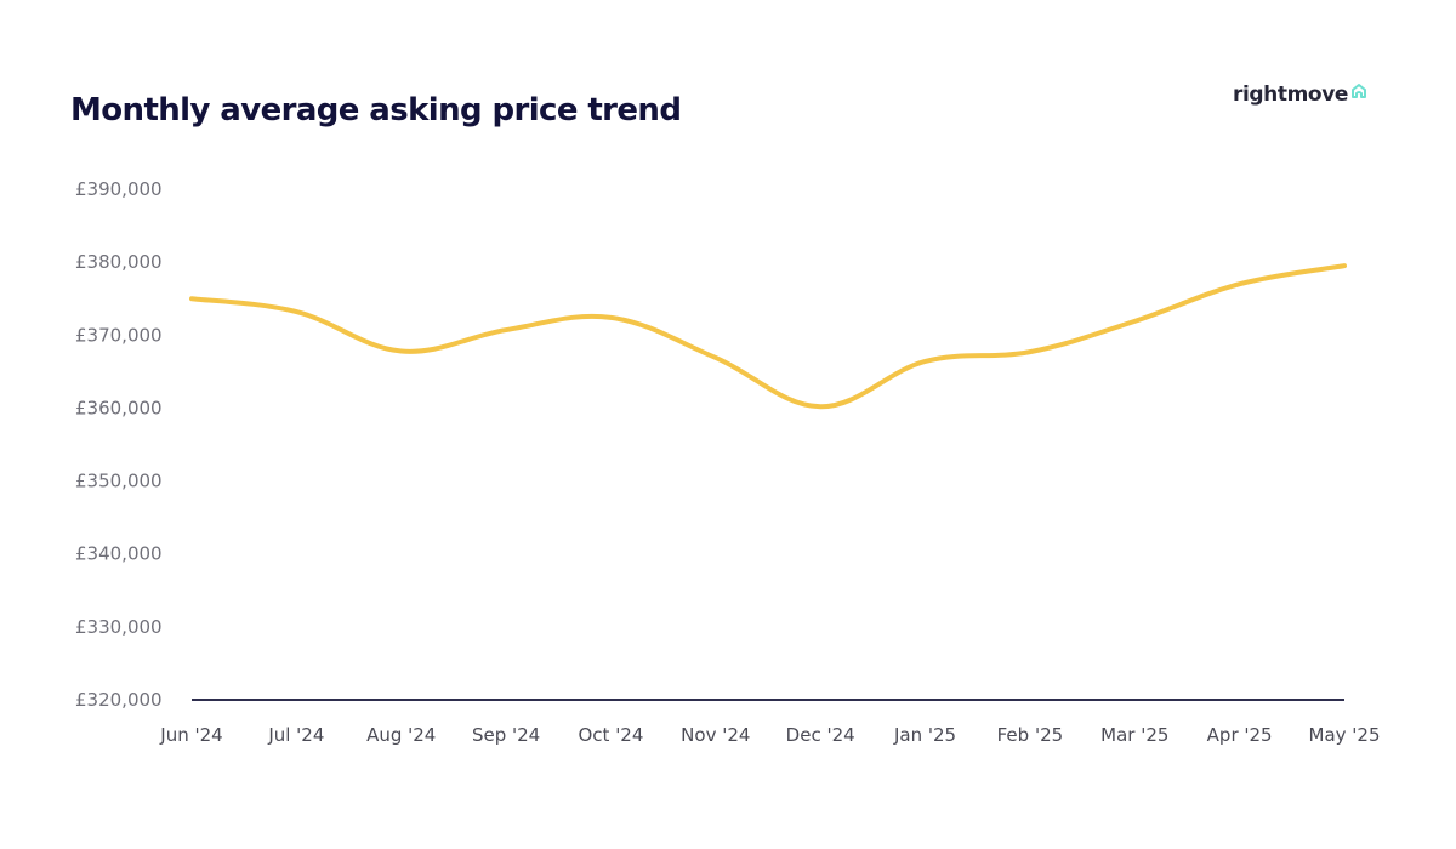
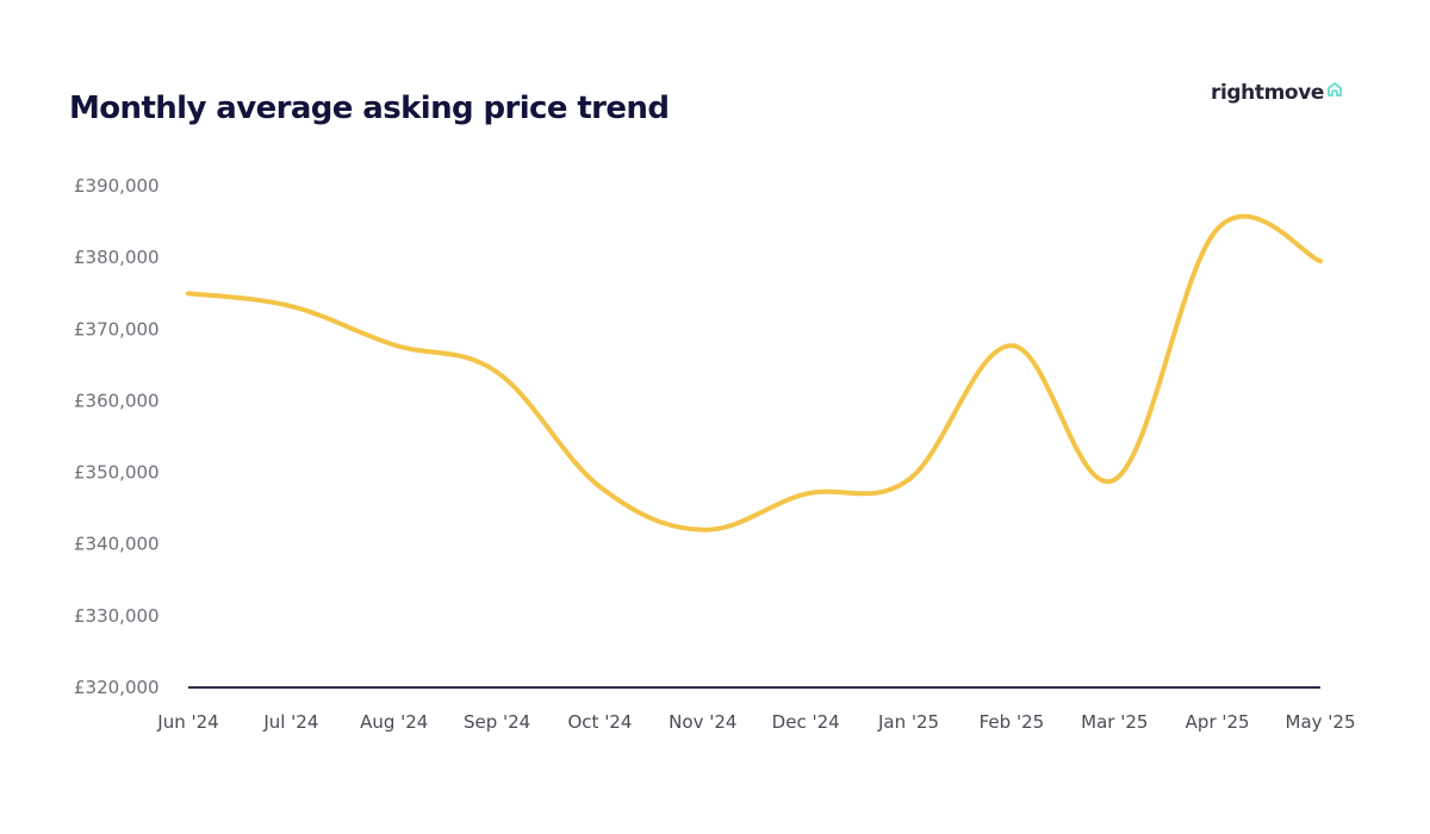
Sep '24: £371000 -> £364000
Oct '24: £372000 -> £348000
Nov '24: £367000 -> £342000
Dec '24: £360000 -> £347000
Jan '25: £366000 -> £349000
Mar '25: £372000 -> £349000
Apr '25: £377000 -> £384000
